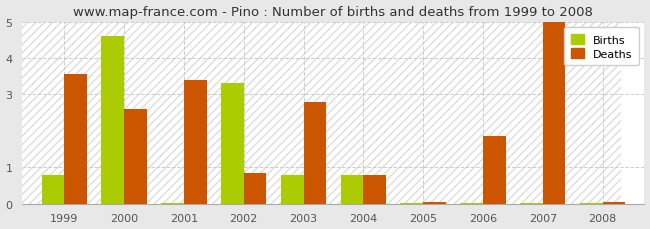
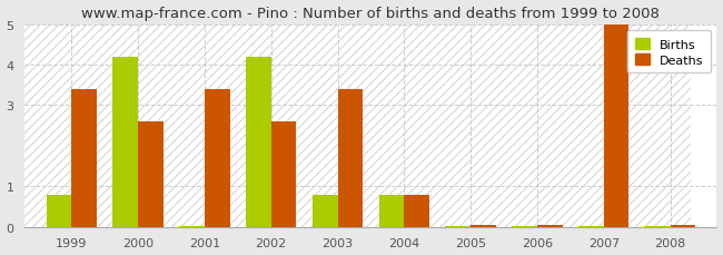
Deaths/1999: 3.55 -> 3.40
Births/2000: 4.60 -> 4.20
Births/2002: 3.30 -> 4.20
Deaths/2002: 0.85 -> 2.60
Deaths/2003: 2.80 -> 3.40
Deaths/2006: 1.85 -> 0.05
